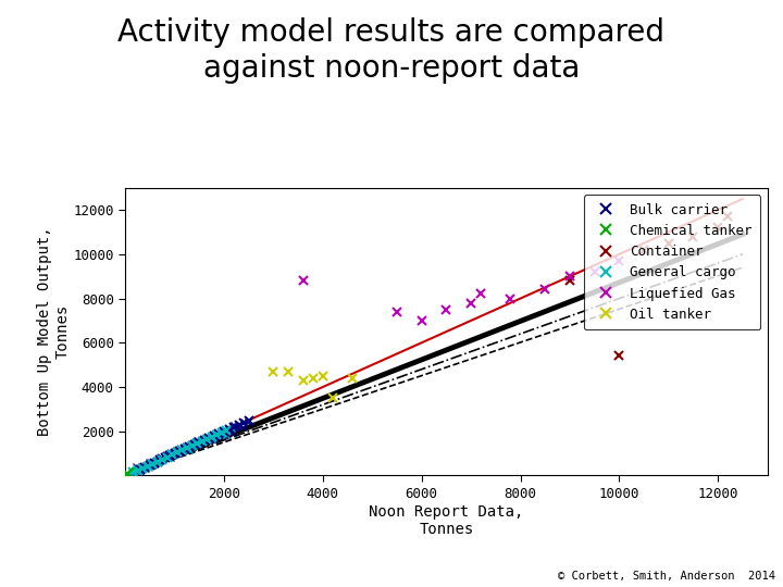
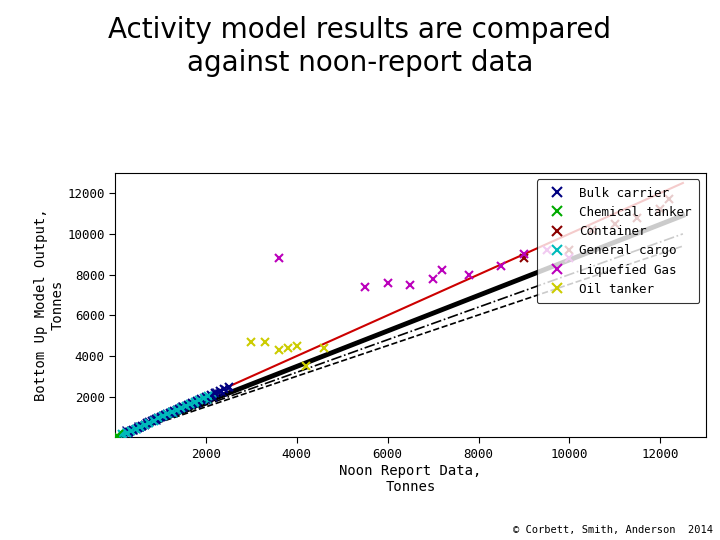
Liquefied Gas/6000: 7000 -> 7600
Container/10000: 5400 -> 9200
Liquefied Gas/10000: 9700 -> 8800
